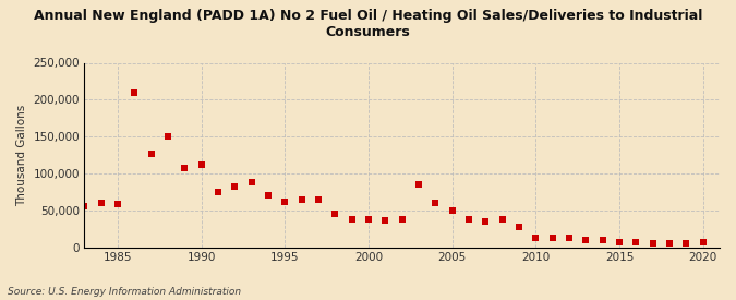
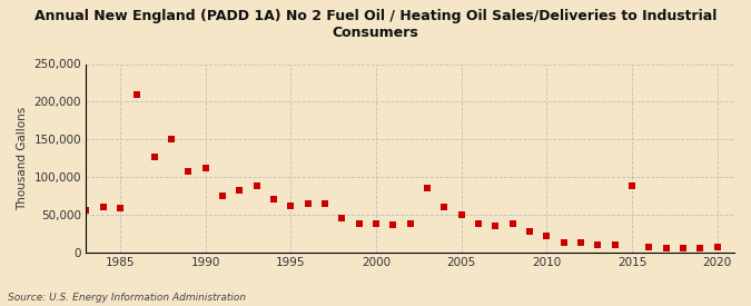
2010: 13,000 -> 22,000
2015: 7,000 -> 88,000
